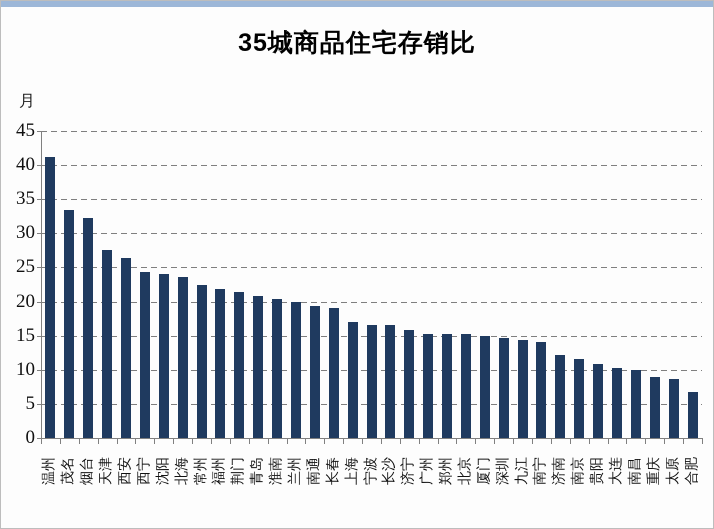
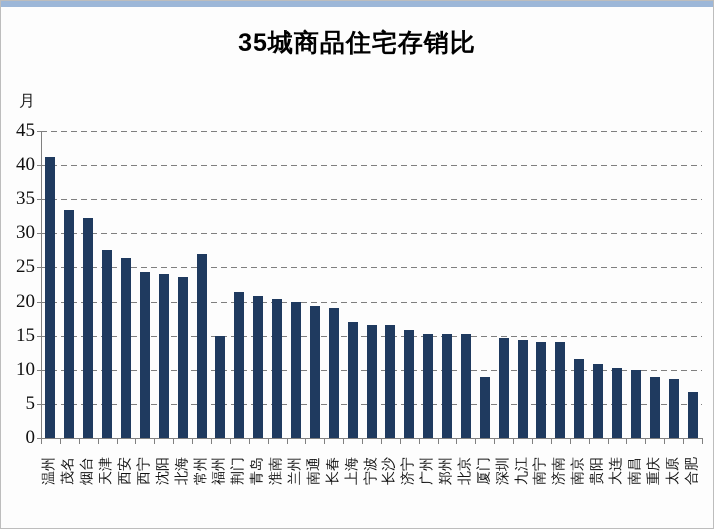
常州: 22 -> 27
福州: 22 -> 15
厦门: 15 -> 9
济南: 12 -> 14
